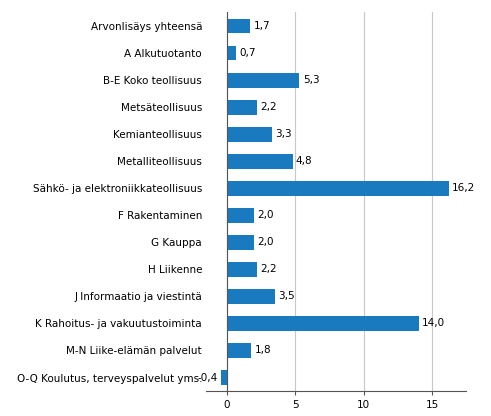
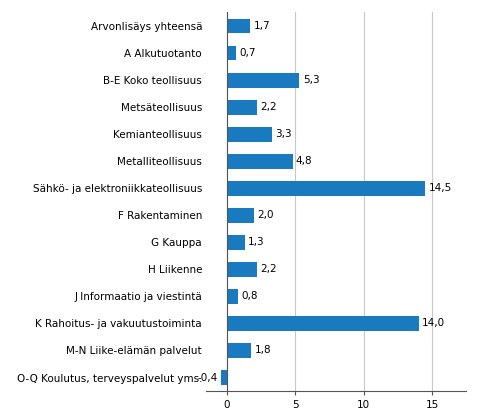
Sähkö- ja elektroniikkateollisuus: 16,2 -> 14,5
G Kauppa: 2,0 -> 1,3
J Informaatio ja viestintä: 3,5 -> 0,8
